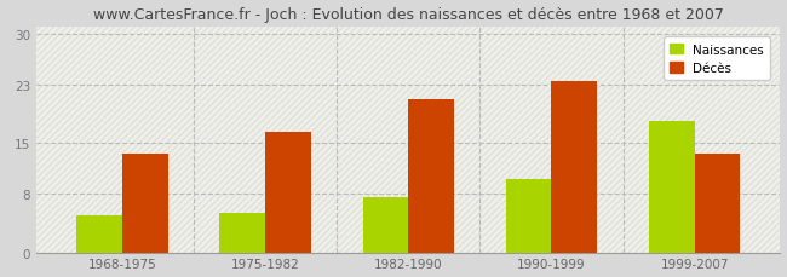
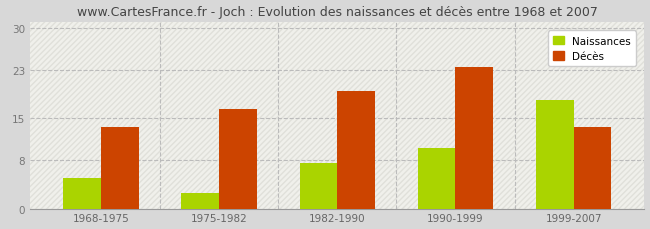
Naissances/1975-1982: 5.4 -> 2.5
Décès/1982-1990: 21.0 -> 19.5
